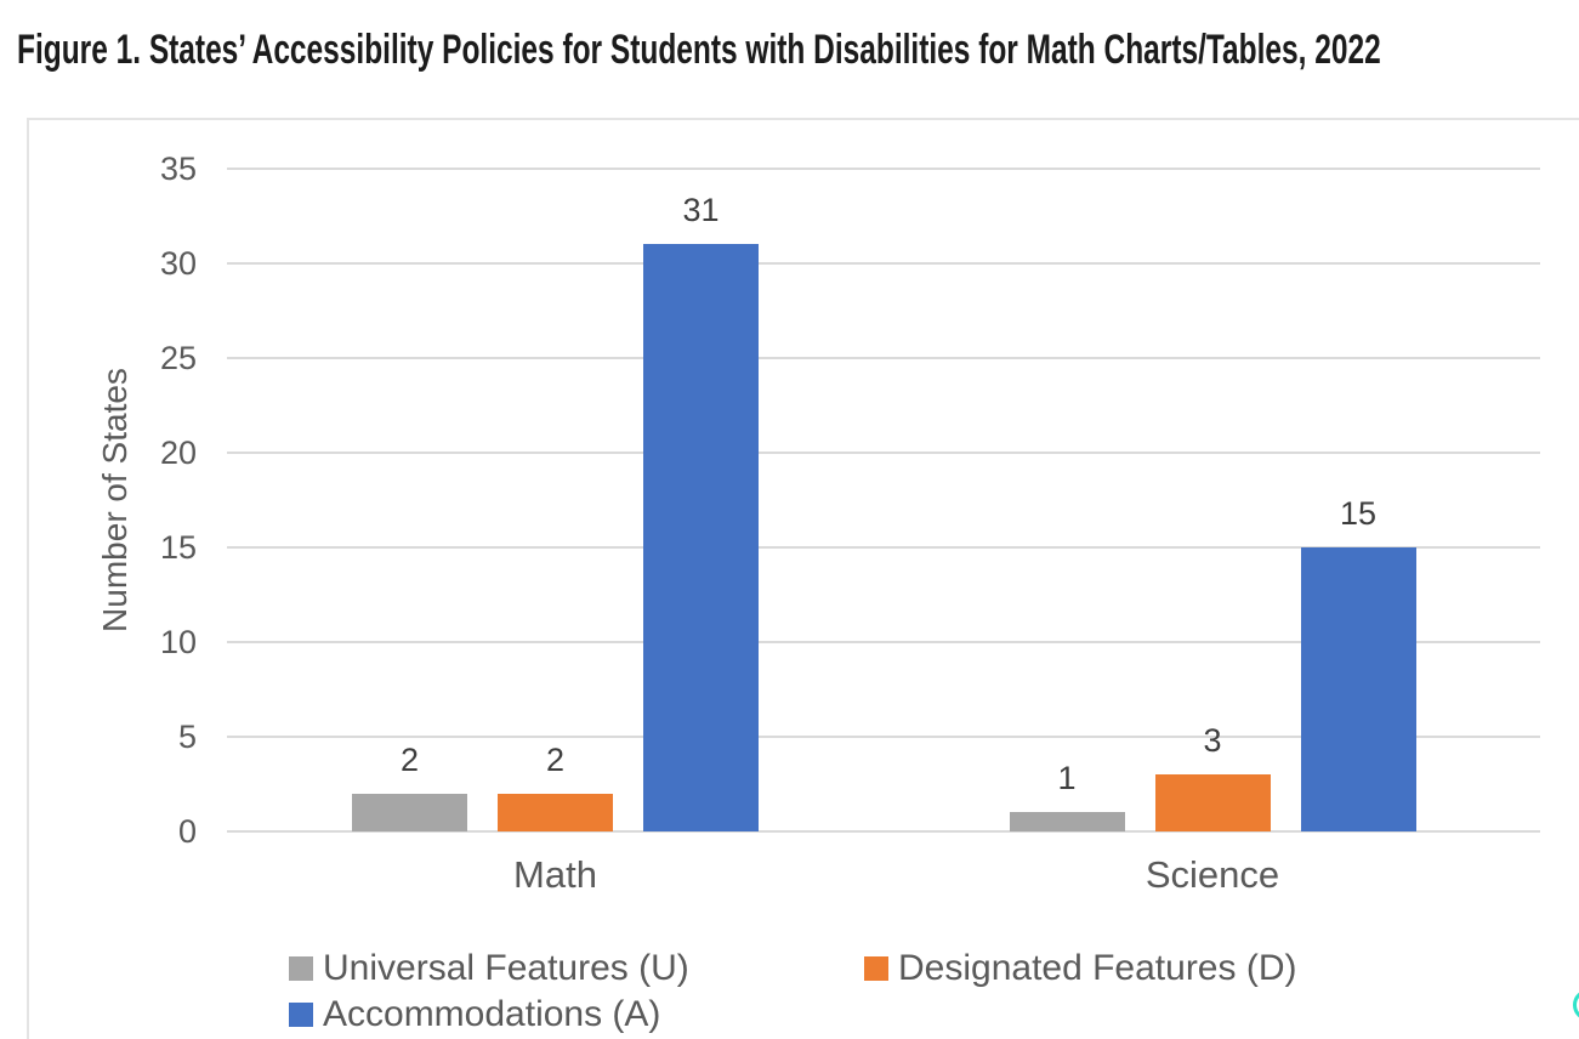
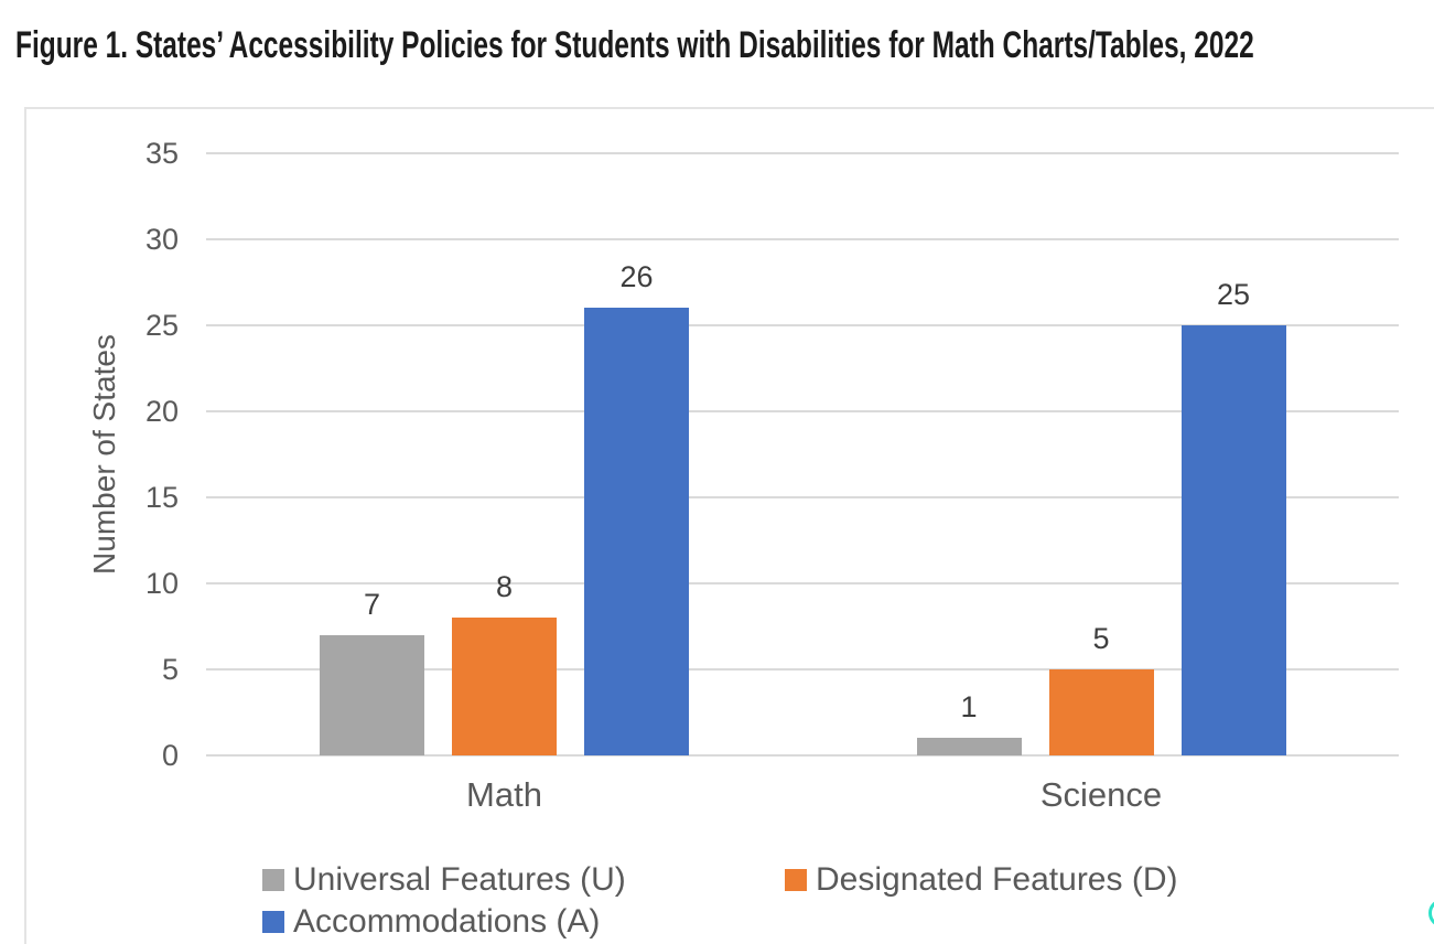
Universal Features (U)/Math: 2 -> 7
Designated Features (D)/Math: 2 -> 8
Accommodations (A)/Math: 31 -> 26
Designated Features (D)/Science: 3 -> 5
Accommodations (A)/Science: 15 -> 25
